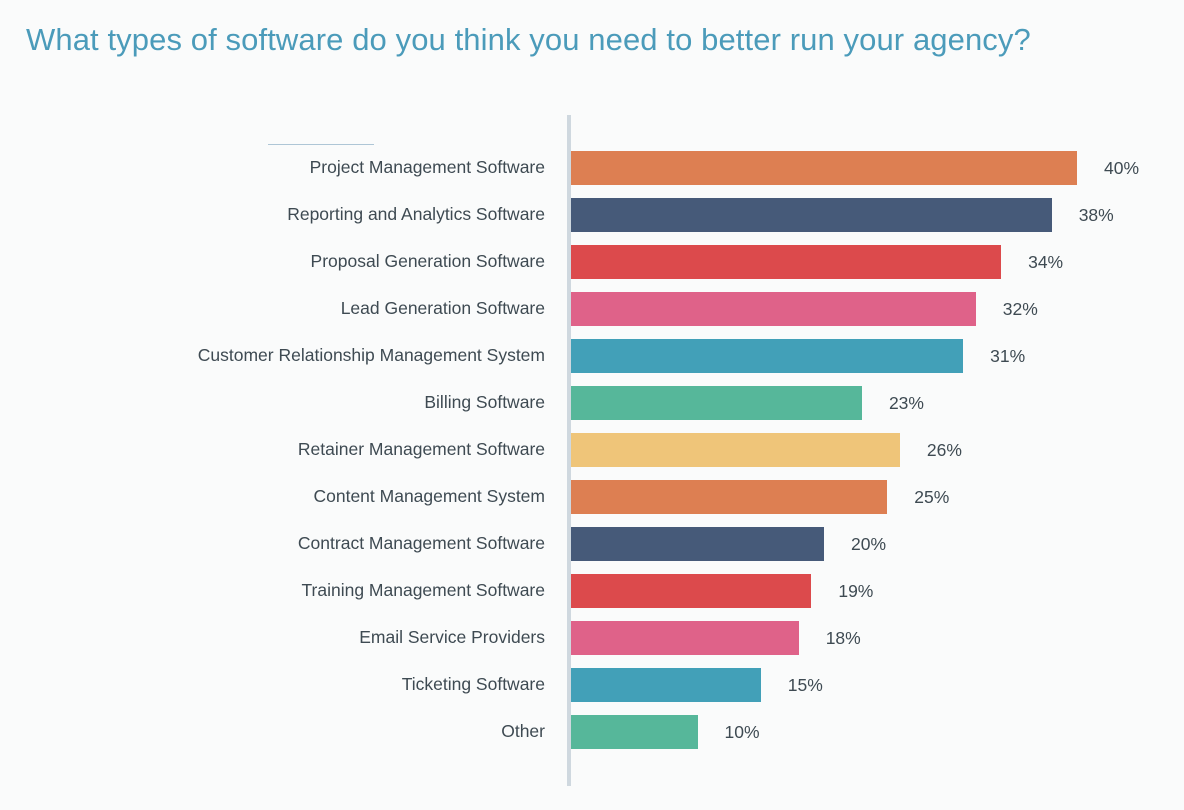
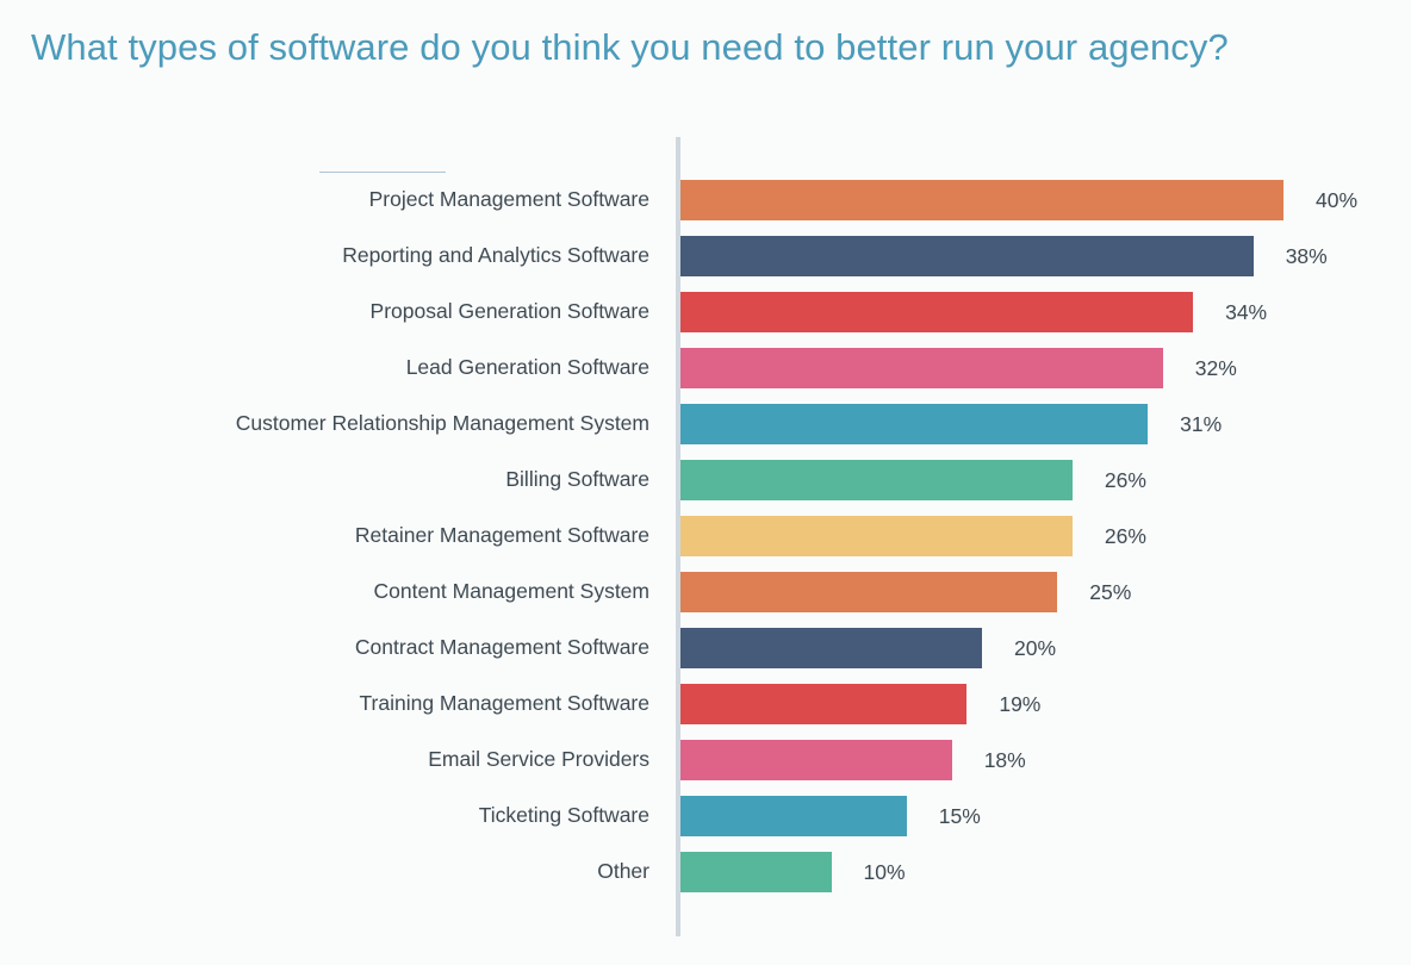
Billing Software: 23% -> 26%
